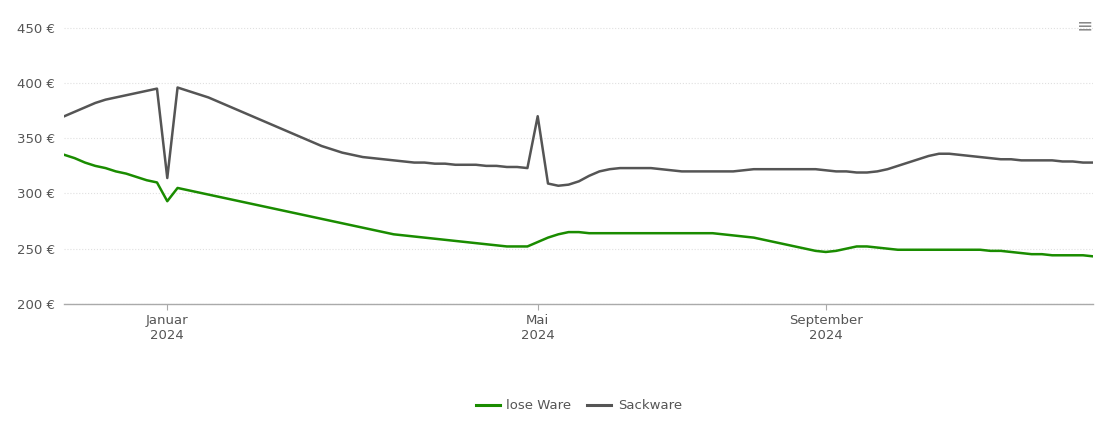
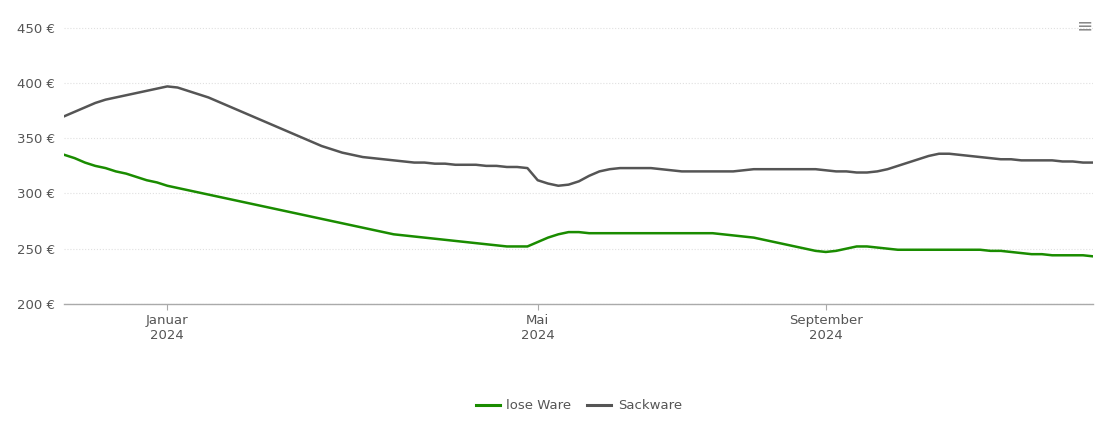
lose Ware/Januar 2024: 293 € -> 307 €
Sackware/Januar 2024: 314 € -> 397 €
Sackware/Mai 2024: 370 € -> 312 €
